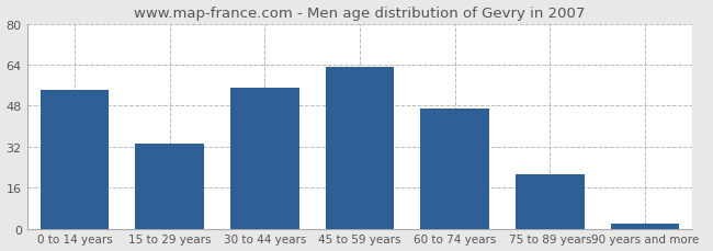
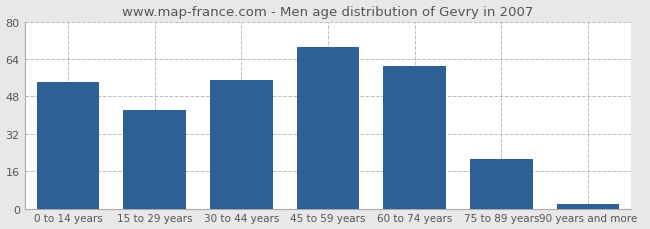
15 to 29 years: 33 -> 42
45 to 59 years: 63 -> 69
60 to 74 years: 47 -> 61
